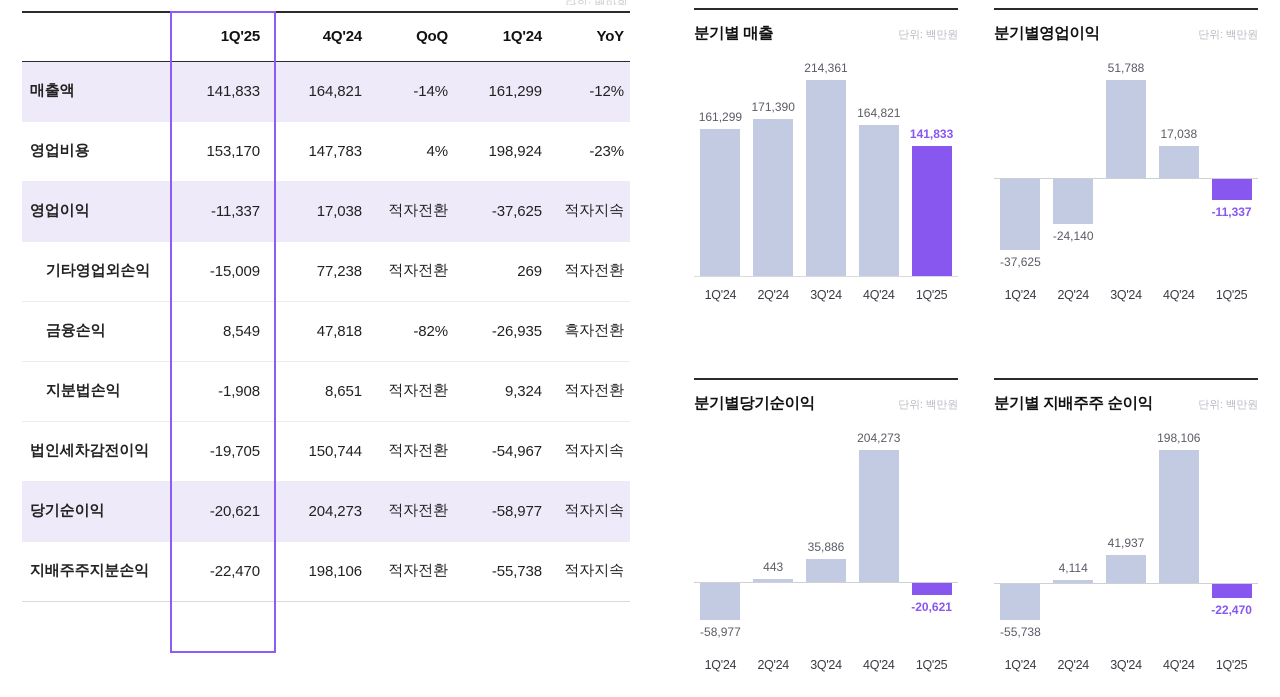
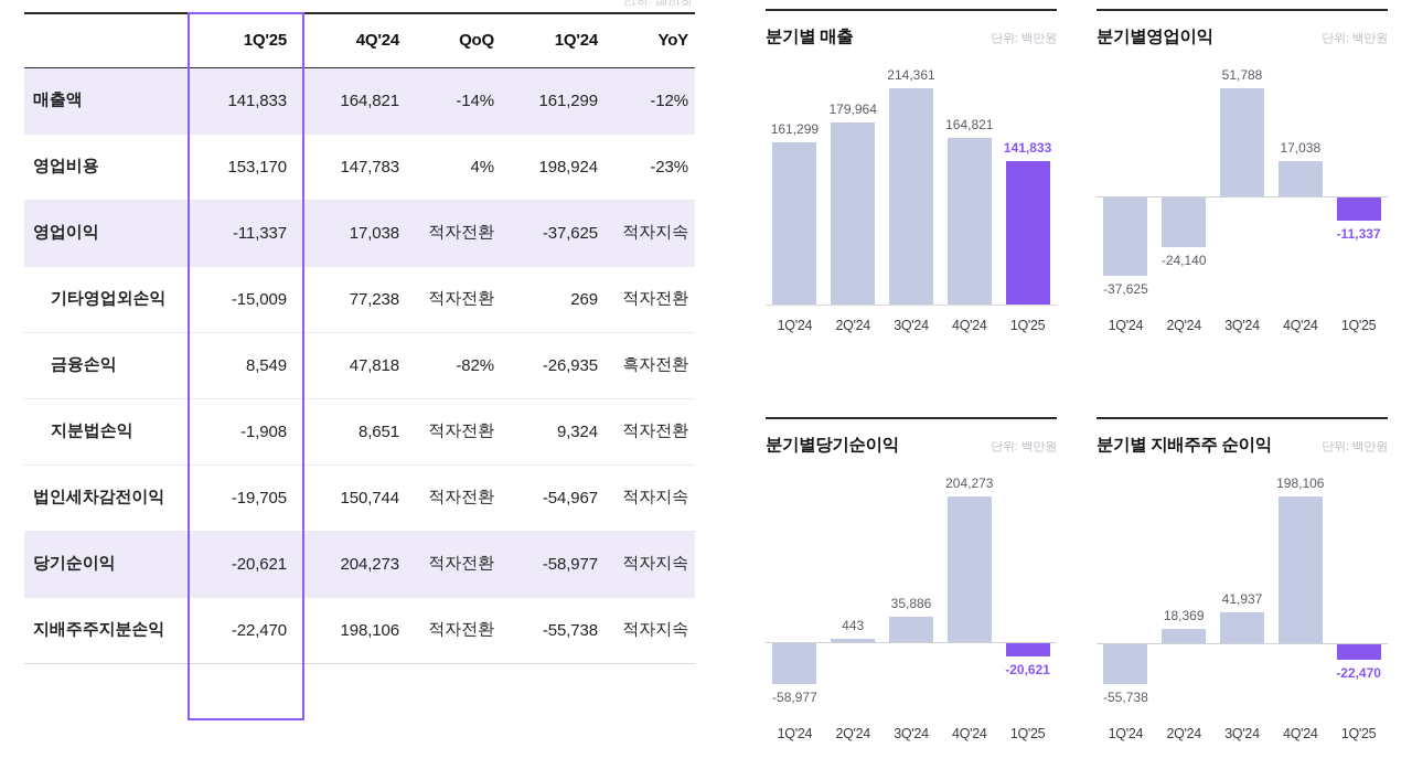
분기별 매출/2Q'24: 171,390 -> 179,964
분기별 지배주주 순이익/2Q'24: 4,114 -> 18,369
